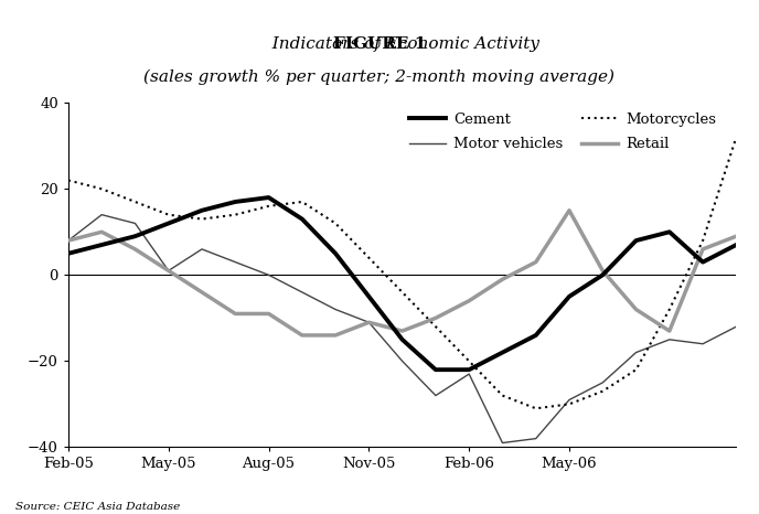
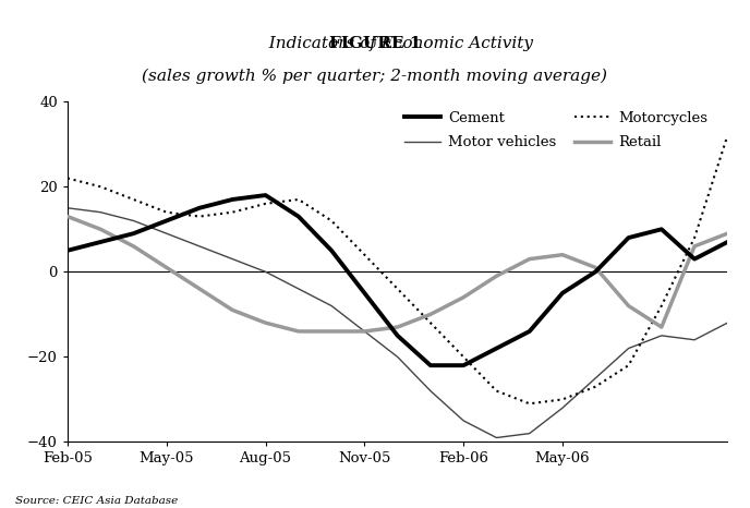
Motor vehicles/Feb-05: 8 -> 15
Retail/Feb-05: 8 -> 13
Motor vehicles/May-05: 1 -> 9
Retail/Aug-05: -9 -> -12
Motor vehicles/Nov-05: -11 -> -14
Retail/Nov-05: -11 -> -14
Motor vehicles/Feb-06: -23 -> -35
Motor vehicles/May-06: -29 -> -32
Retail/May-06: 15 -> 4
